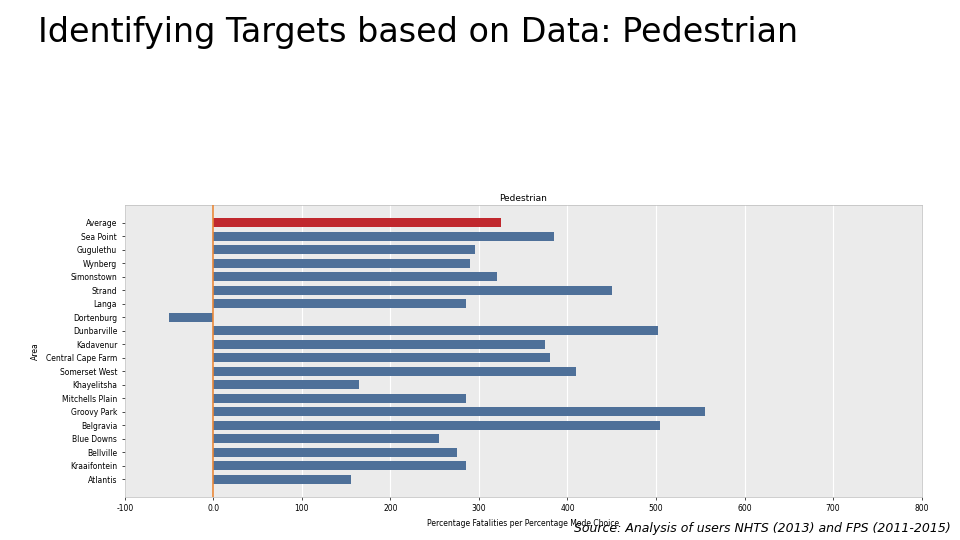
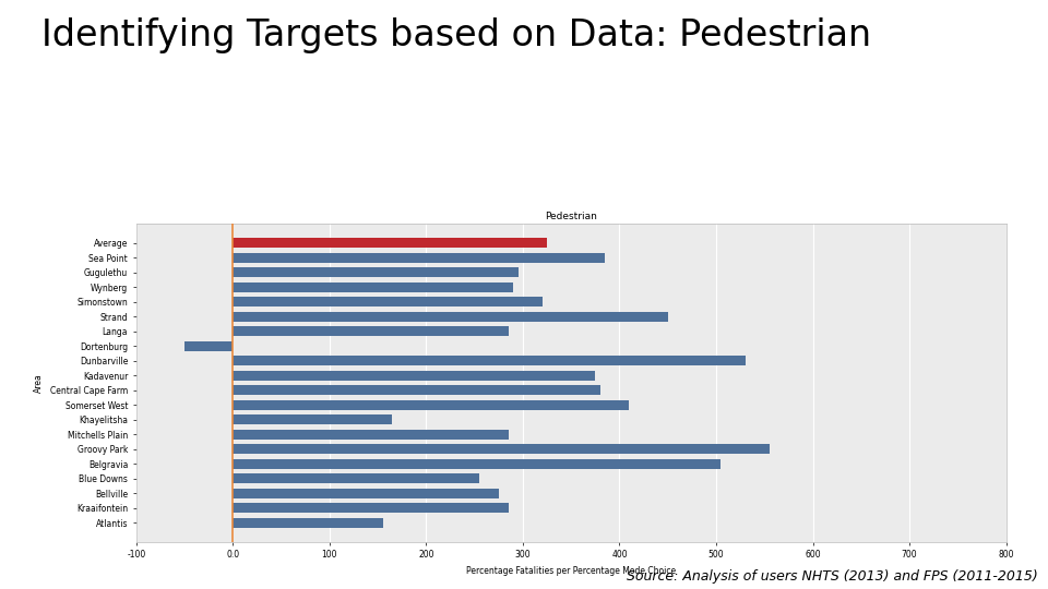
Dunbarville: 502 -> 530
